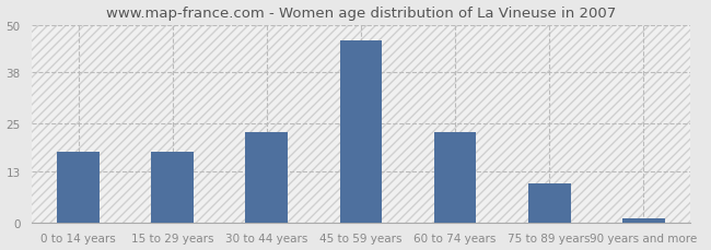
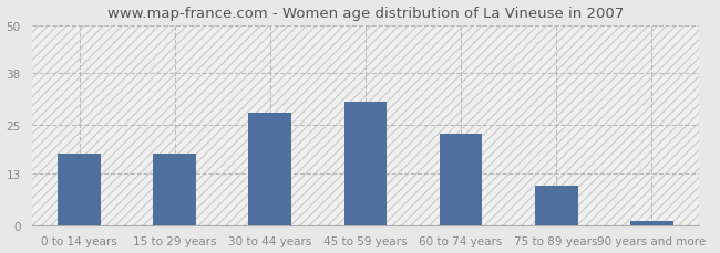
30 to 44 years: 23 -> 28
45 to 59 years: 46 -> 31
